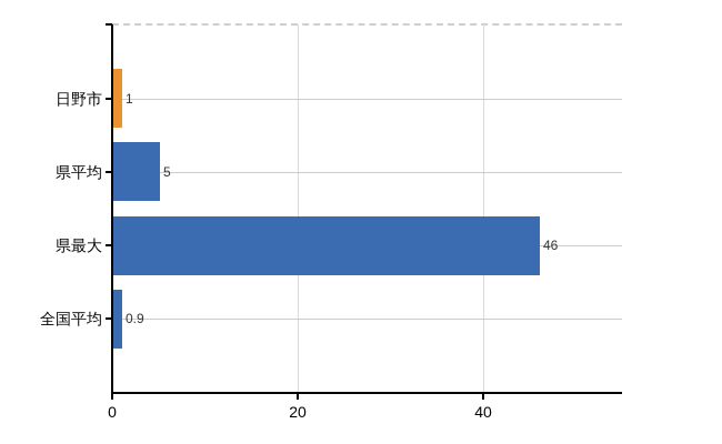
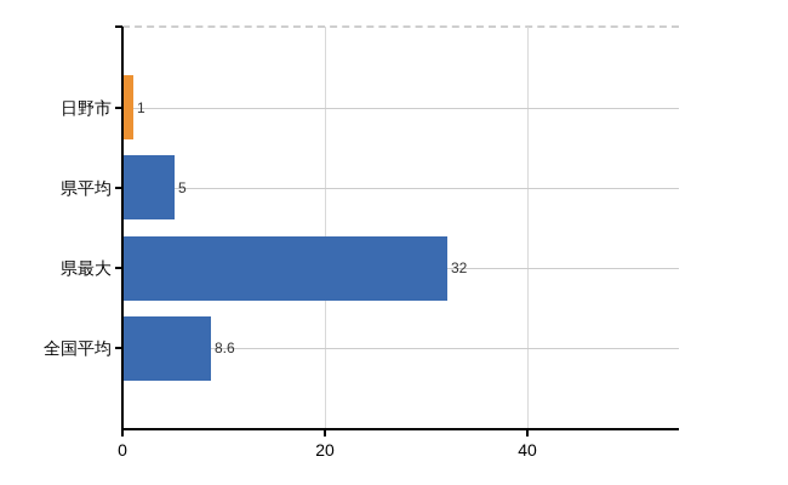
県最大: 46 -> 32
全国平均: 0.9 -> 8.6
